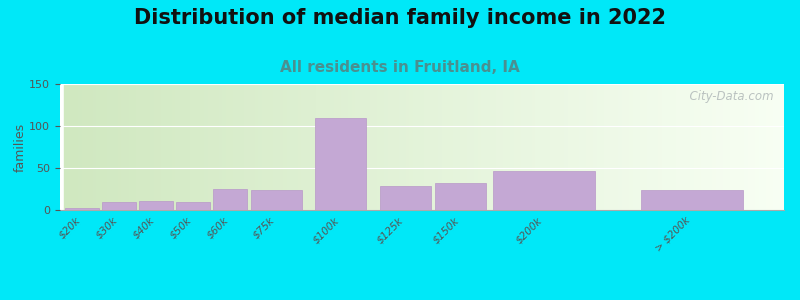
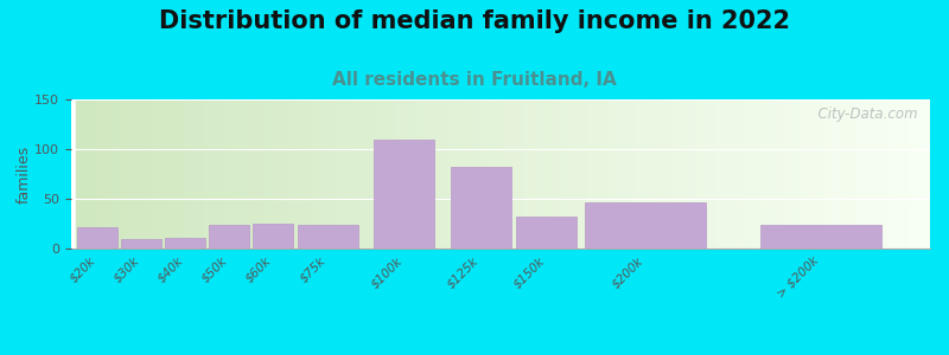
$20k: 2 -> 22
$50k: 10 -> 24
$125k: 28 -> 82
